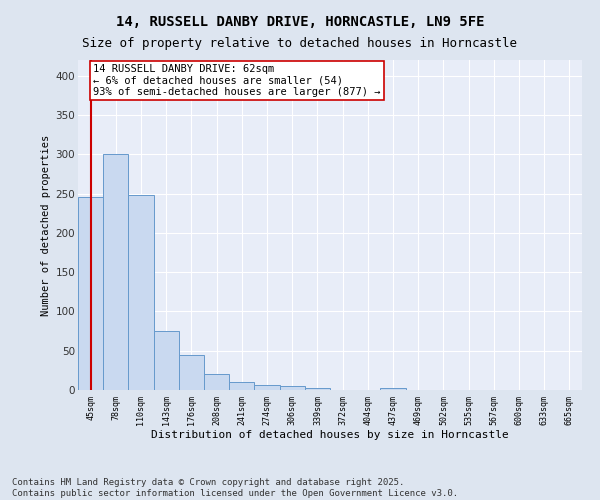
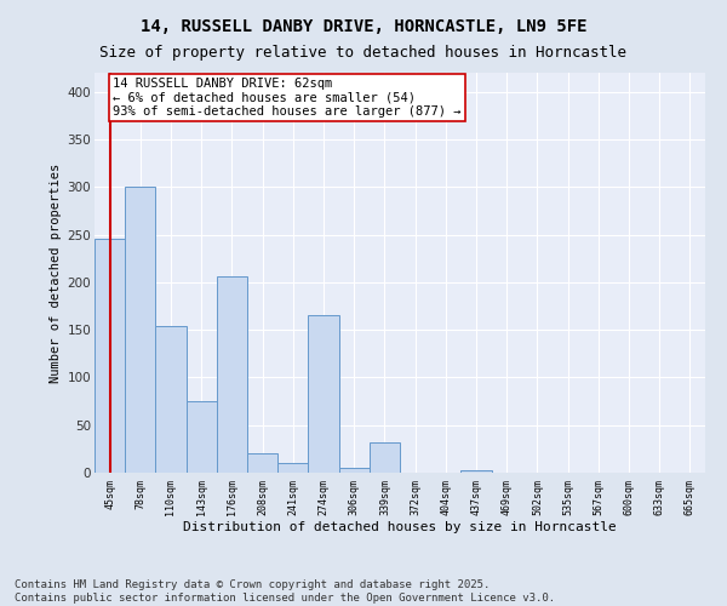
110sqm: 248 -> 154
176sqm: 45 -> 206
274sqm: 7 -> 166
339sqm: 3 -> 32
